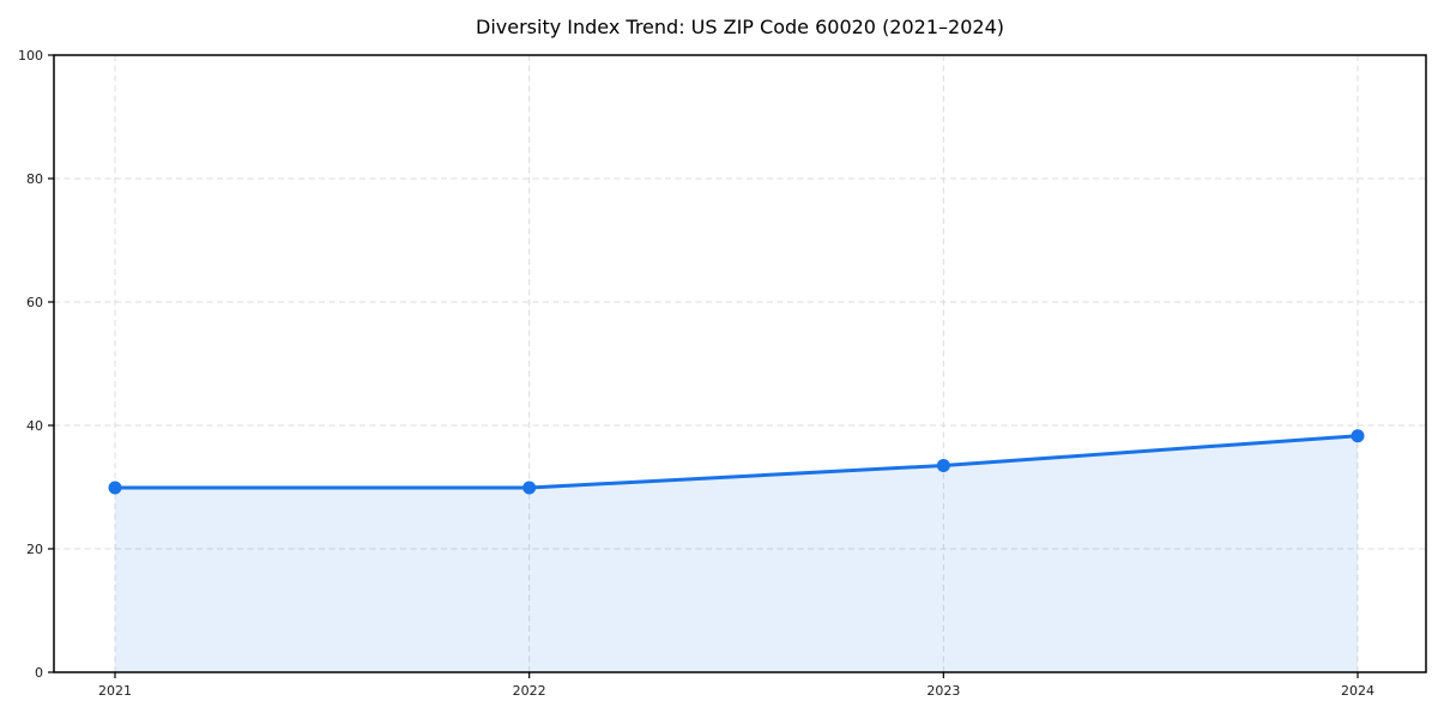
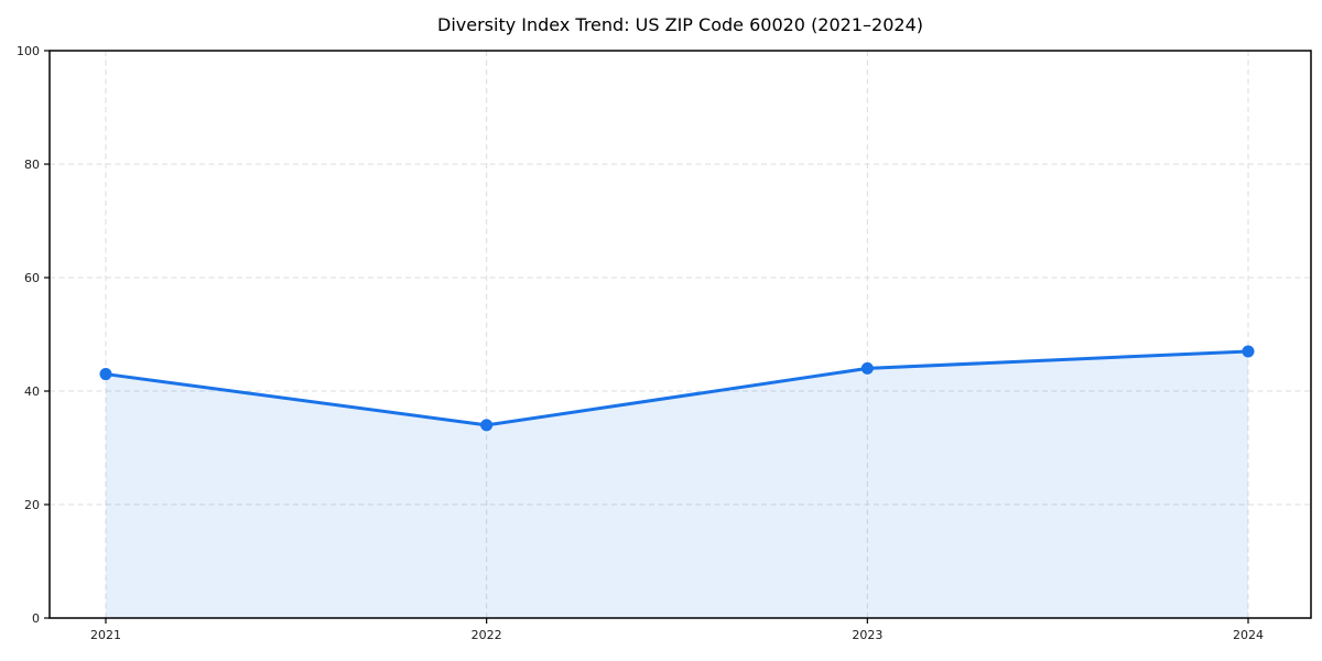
2021: 30 -> 43
2022: 30 -> 34
2023: 34 -> 44
2024: 38 -> 47
